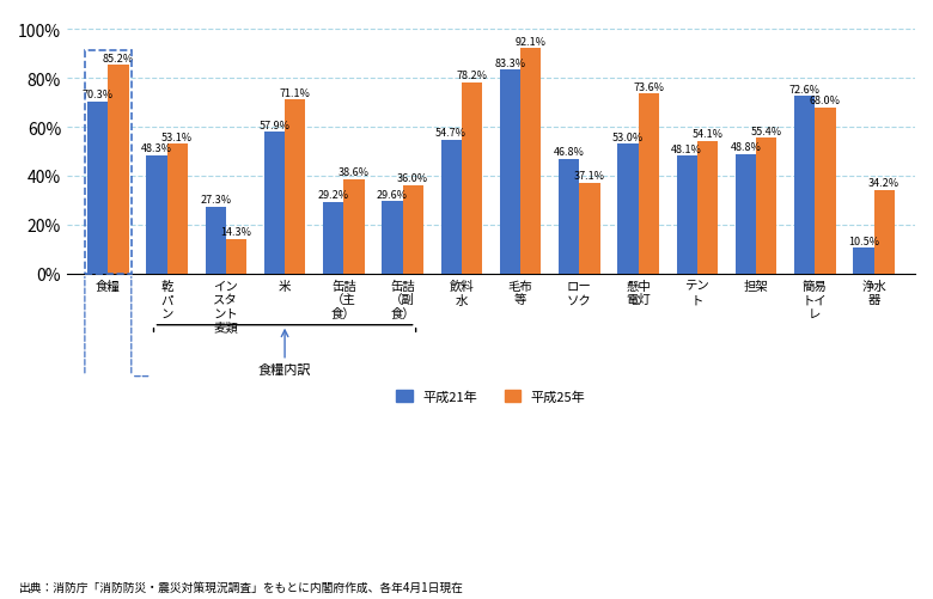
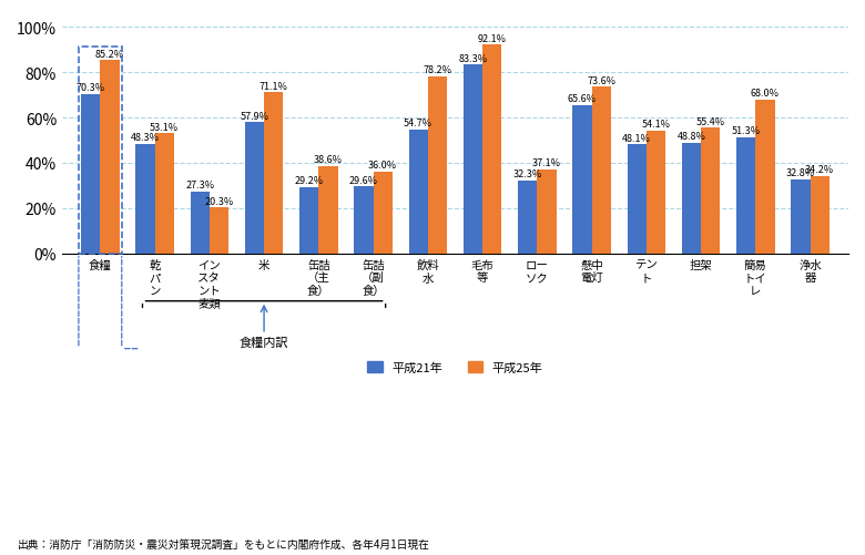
平成25年/イン スタ ント 麦類: 14.3% -> 20.3%
平成21年/ロー ソク: 46.8% -> 32.3%
平成21年/懸中 電灯: 53.0% -> 65.6%
平成21年/簡易 トイ レ: 72.6% -> 51.3%
平成21年/浄水 器: 10.5% -> 32.8%
